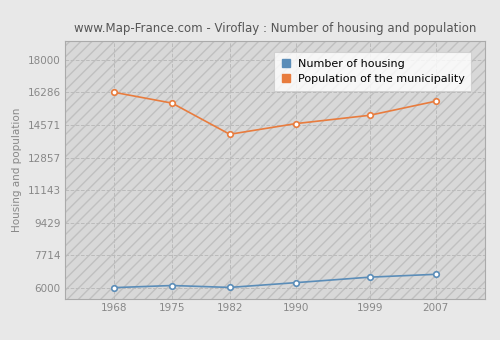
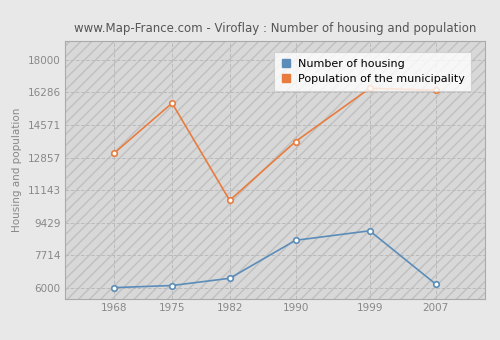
Population of the municipality/1968: 16300 -> 13100
Number of housing/1982: 6000 -> 6500
Population of the municipality/1982: 14100 -> 10600
Number of housing/1990: 6300 -> 8500
Population of the municipality/1990: 14600 -> 13700
Number of housing/1999: 6600 -> 9000
Population of the municipality/1999: 15100 -> 16500
Number of housing/2007: 6700 -> 6200
Population of the municipality/2007: 15800 -> 16400
